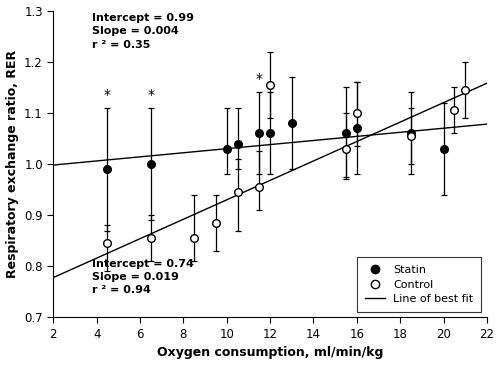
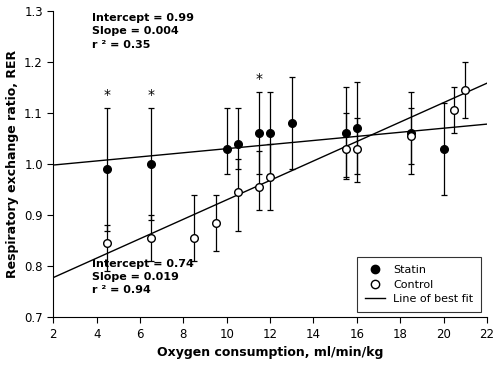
Control/12: 1.154 -> 0.975
Control/16: 1.100 -> 1.030
